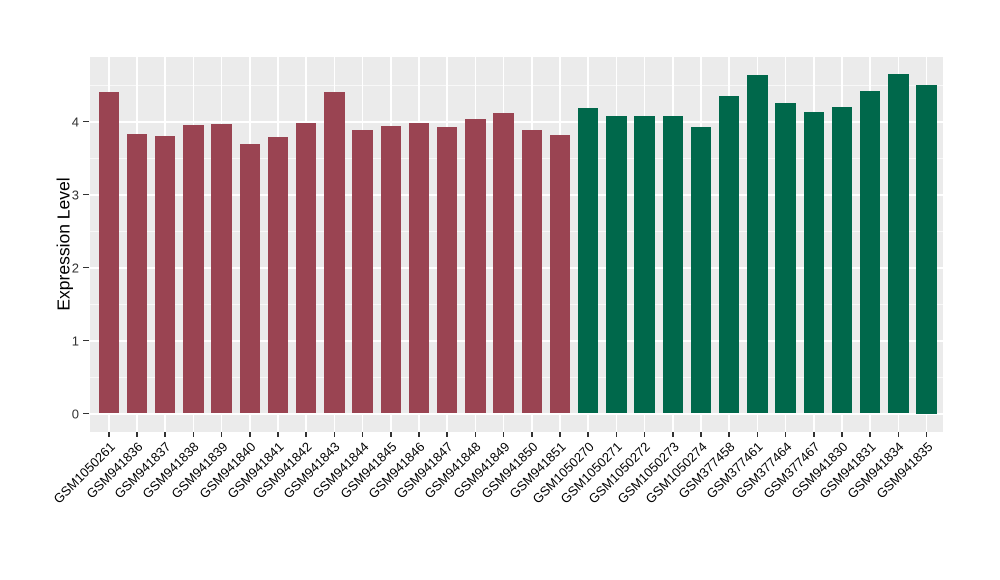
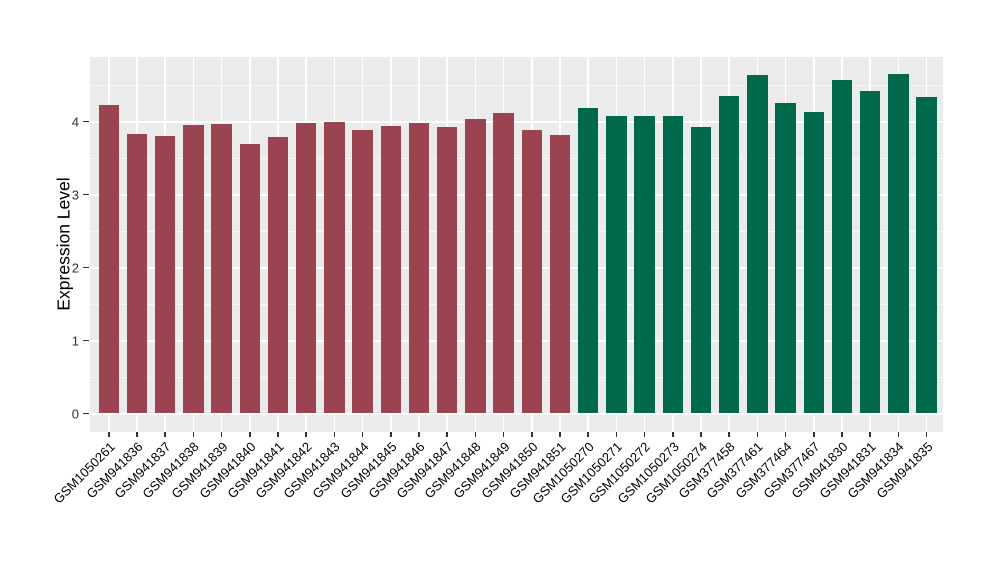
GSM1050261: 4.4 -> 4.2
GSM941843: 4.4 -> 4.0
GSM941830: 4.2 -> 4.6
GSM941835: 4.5 -> 4.3
